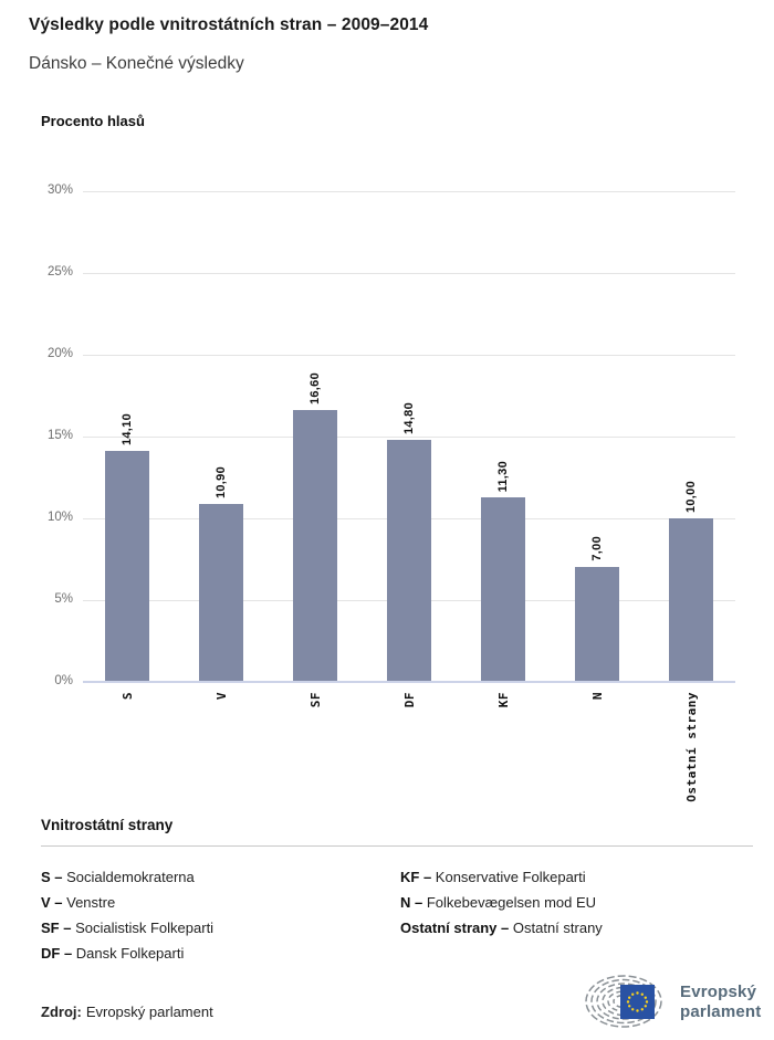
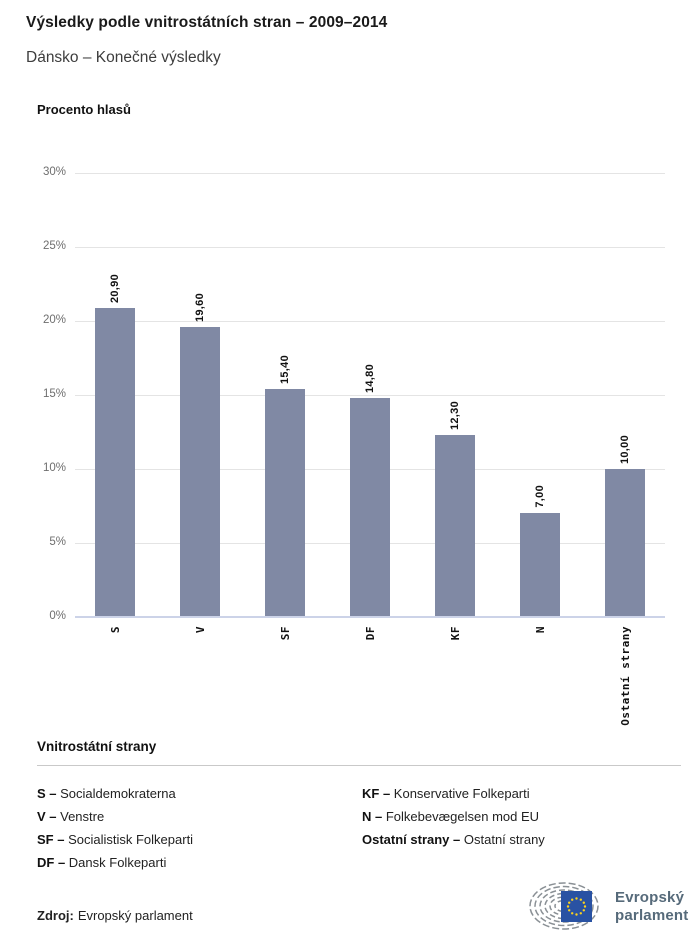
S: 14,10 -> 20,90
V: 10,90 -> 19,60
SF: 16,60 -> 15,40
KF: 11,30 -> 12,30
